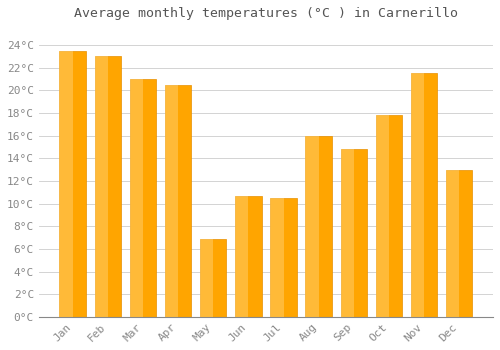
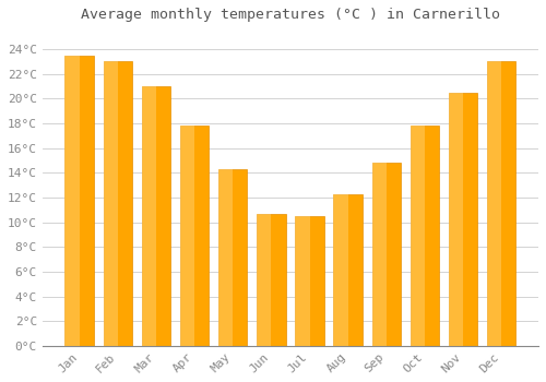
Apr: 20.5°C -> 17.8°C
May: 6.9°C -> 14.3°C
Aug: 16.0°C -> 12.3°C
Nov: 21.5°C -> 20.5°C
Dec: 13.0°C -> 23.0°C
